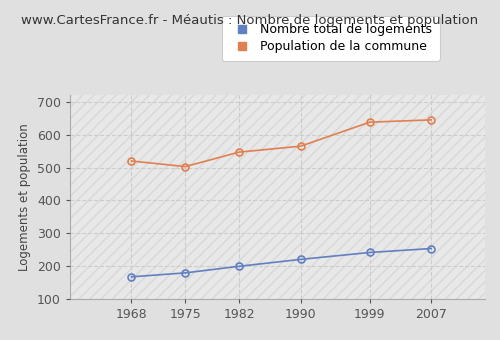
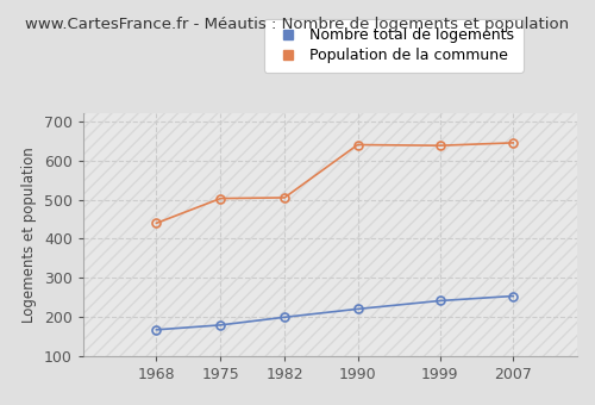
Population de la commune/1968: 520 -> 440
Population de la commune/1982: 547 -> 505
Population de la commune/1990: 565 -> 640
